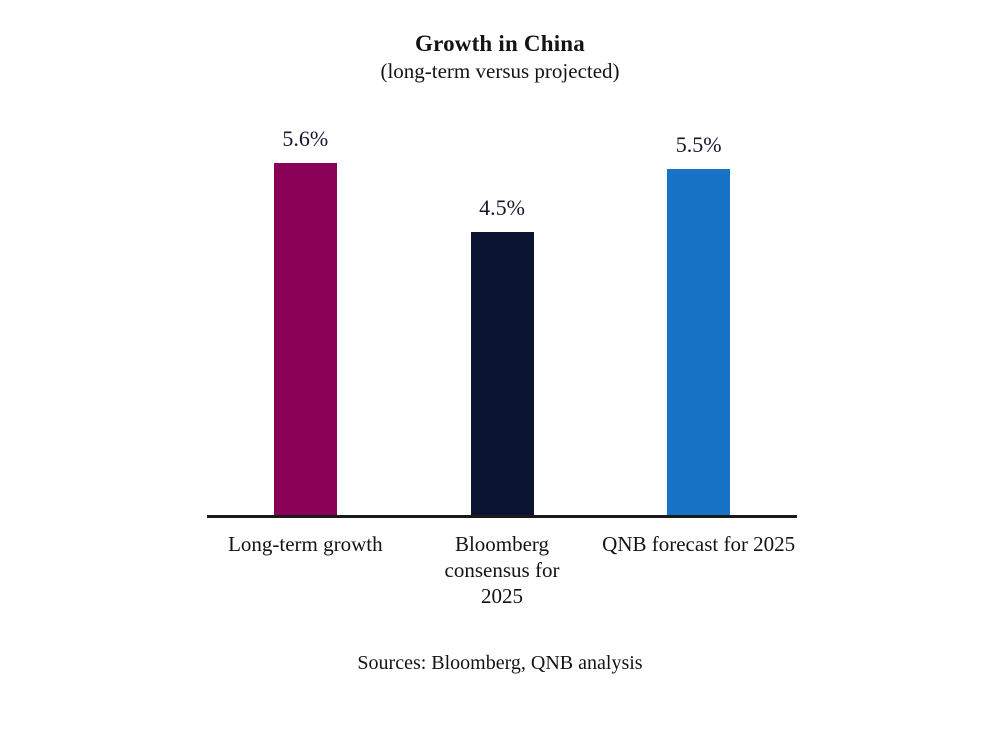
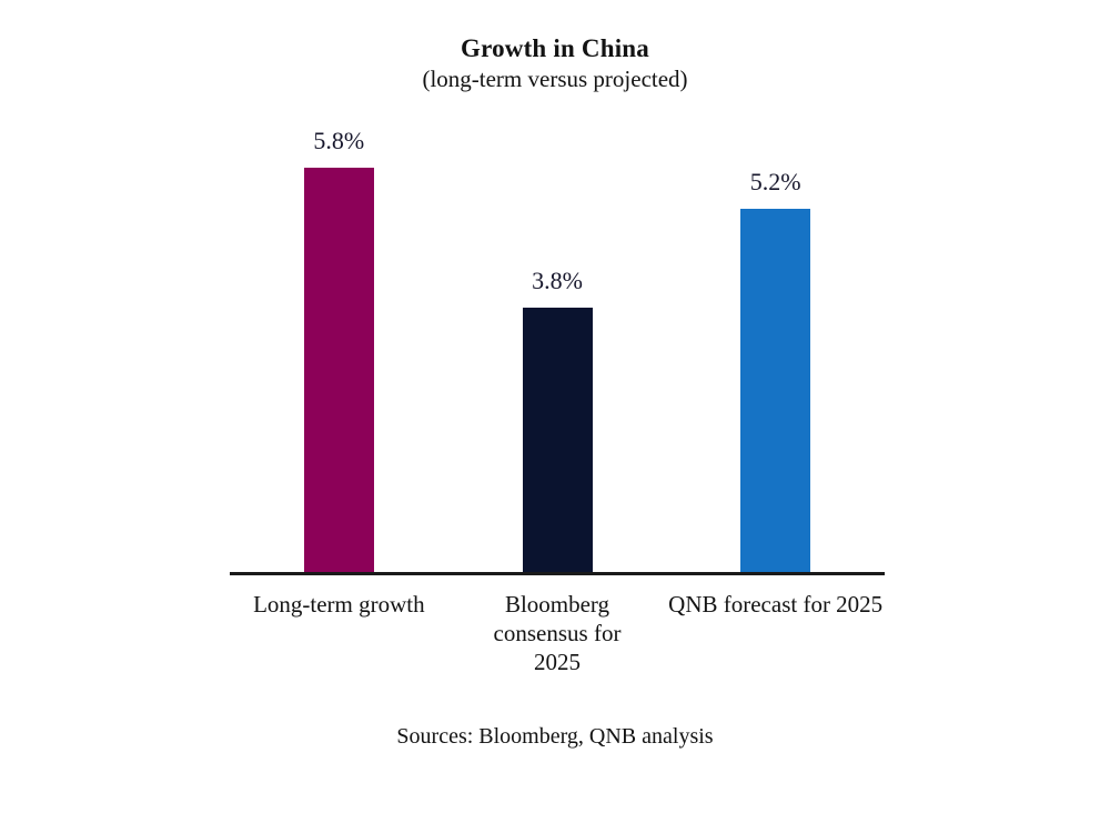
Long-term growth: 5.6% -> 5.8%
Bloomberg consensus for 2025: 4.5% -> 3.8%
QNB forecast for 2025: 5.5% -> 5.2%
